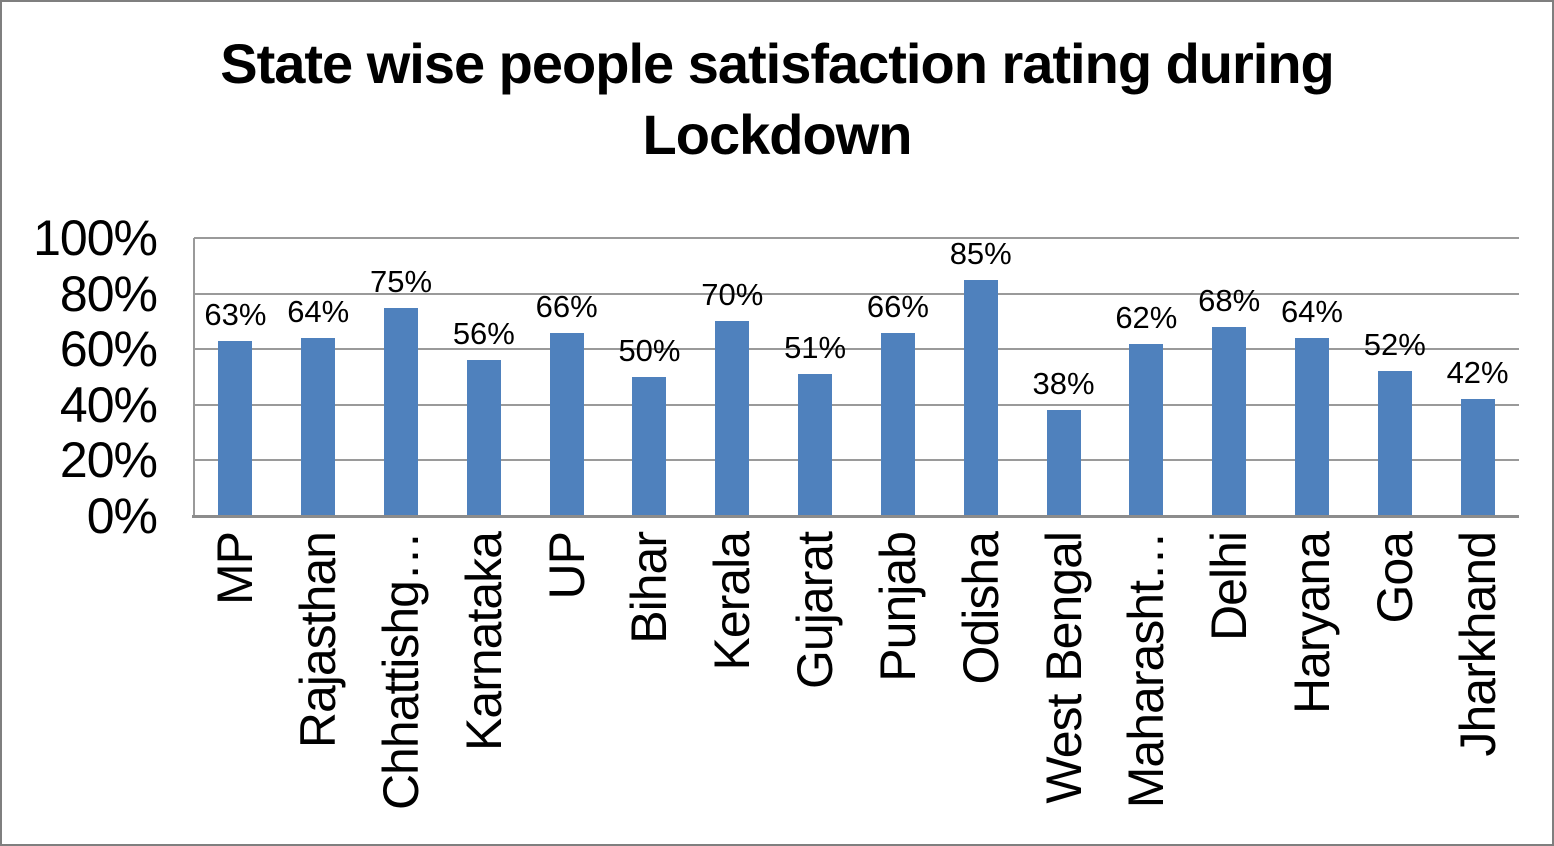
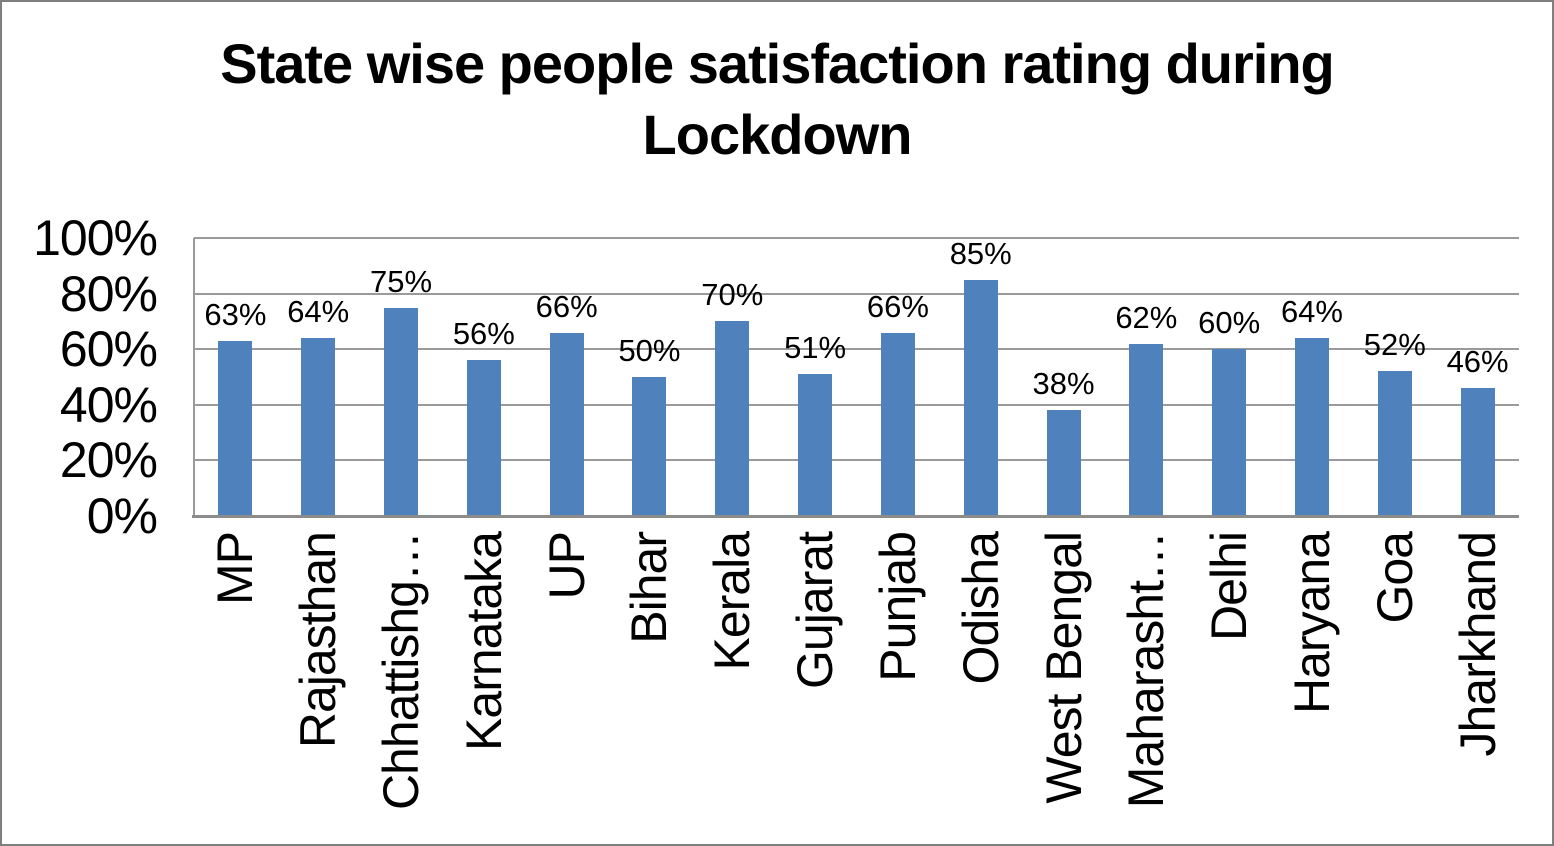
Delhi: 68% -> 60%
Jharkhand: 42% -> 46%
